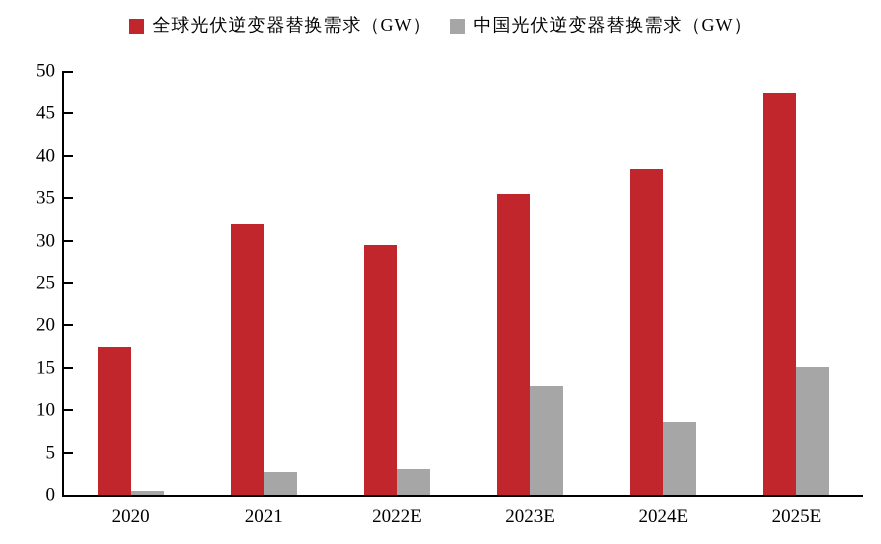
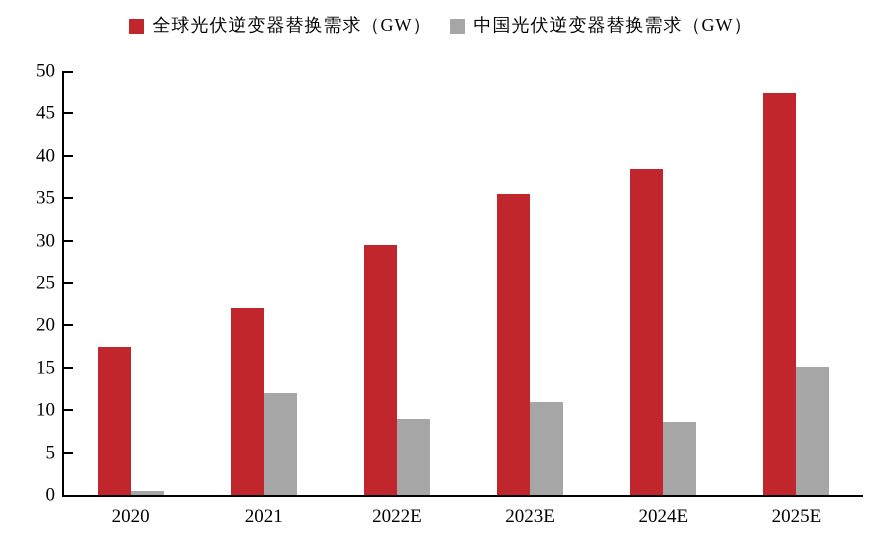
全球光伏逆变器替换需求（GW）/2021: 32 -> 22
中国光伏逆变器替换需求（GW）/2021: 3 -> 12
中国光伏逆变器替换需求（GW）/2022E: 3 -> 9
中国光伏逆变器替换需求（GW）/2023E: 13 -> 11
